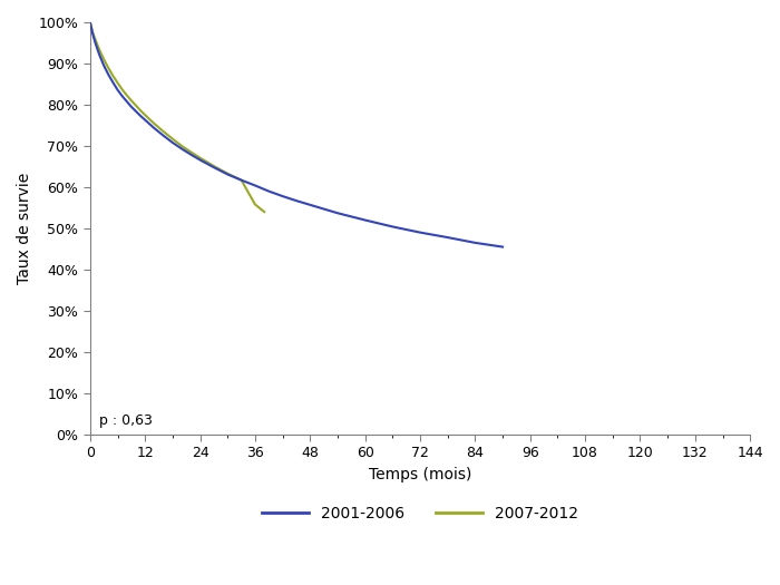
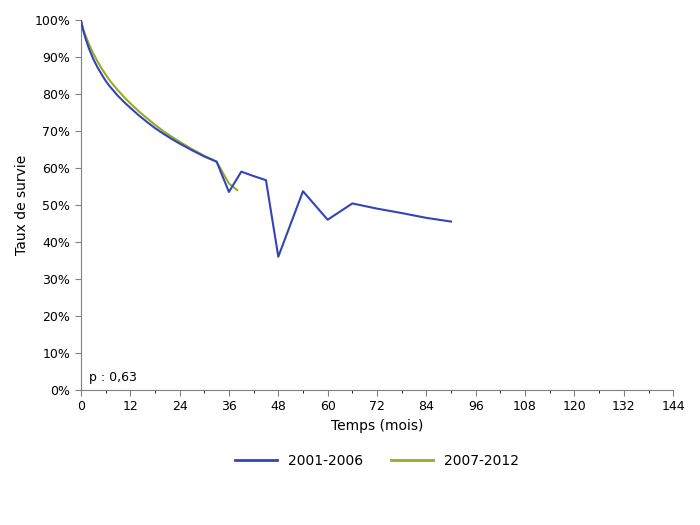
2001-2006/36: 60.4% -> 53.5%
2001-2006/48: 55.7% -> 36.0%
2001-2006/60: 52.0% -> 46.0%
